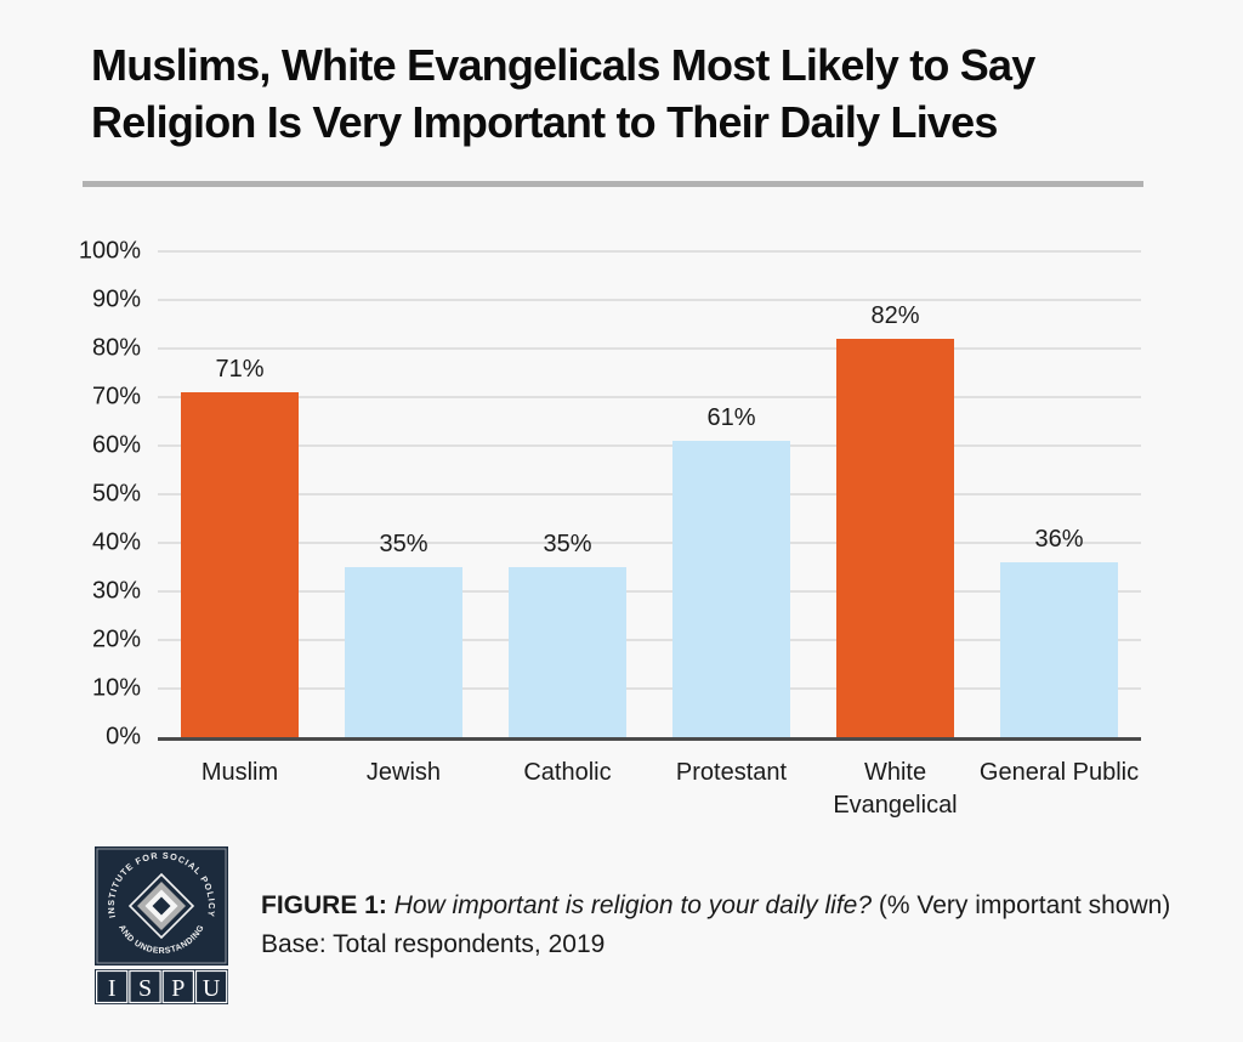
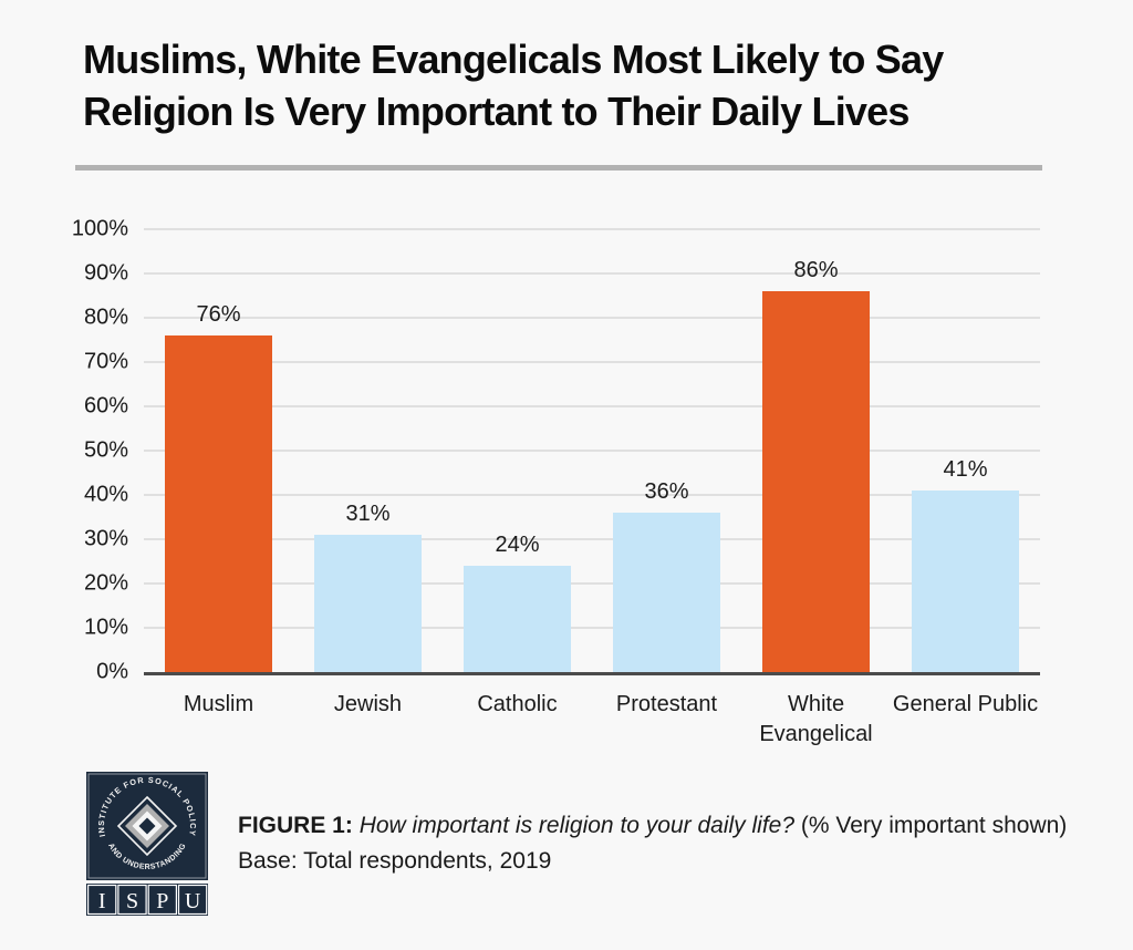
Muslim: 71% -> 76%
Jewish: 35% -> 31%
Catholic: 35% -> 24%
Protestant: 61% -> 36%
White Evangelical: 82% -> 86%
General Public: 36% -> 41%
